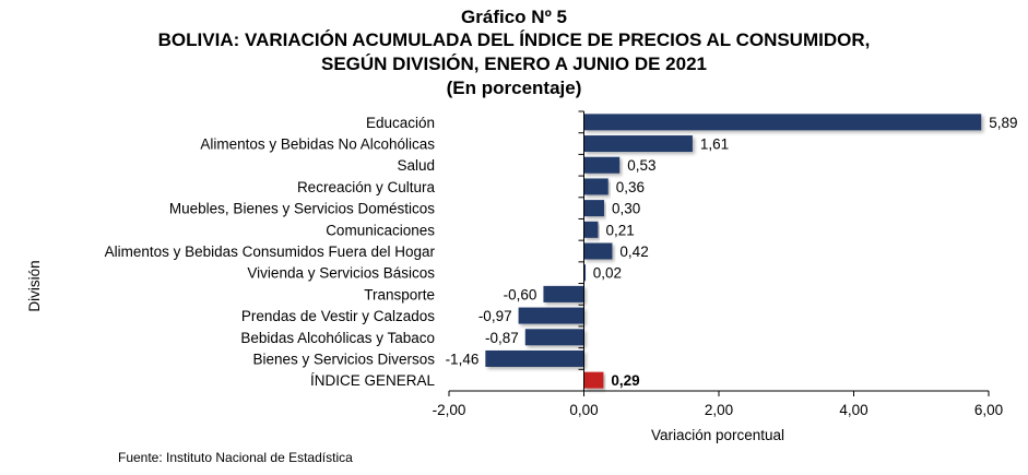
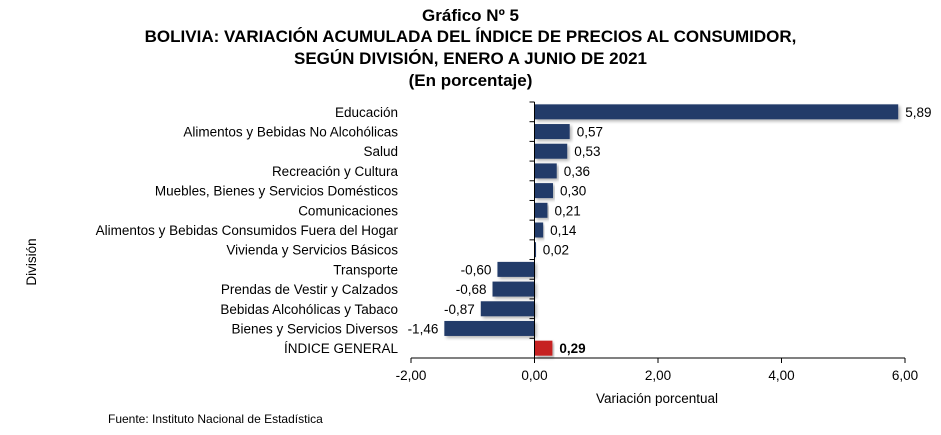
Alimentos y Bebidas No Alcohólicas: 1,61 -> 0,57
Alimentos y Bebidas Consumidos Fuera del Hogar: 0,42 -> 0,14
Prendas de Vestir y Calzados: -0,97 -> -0,68
